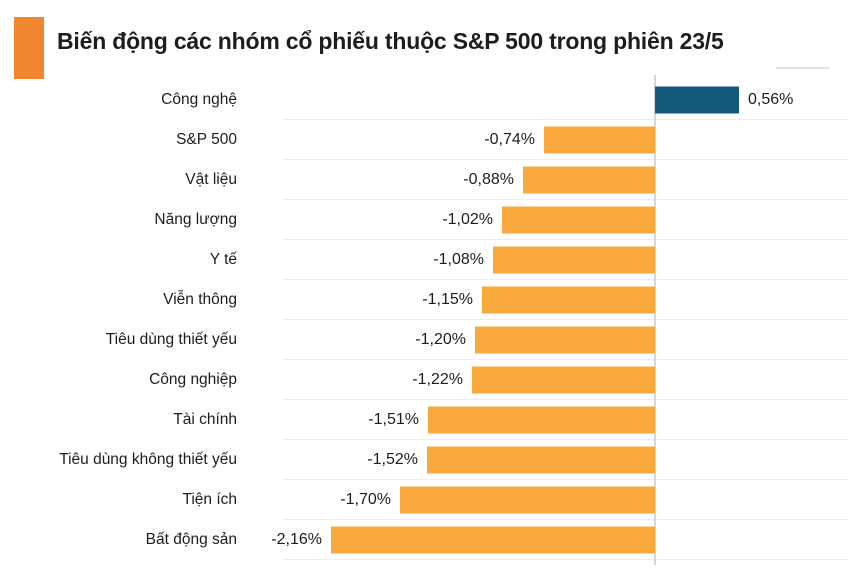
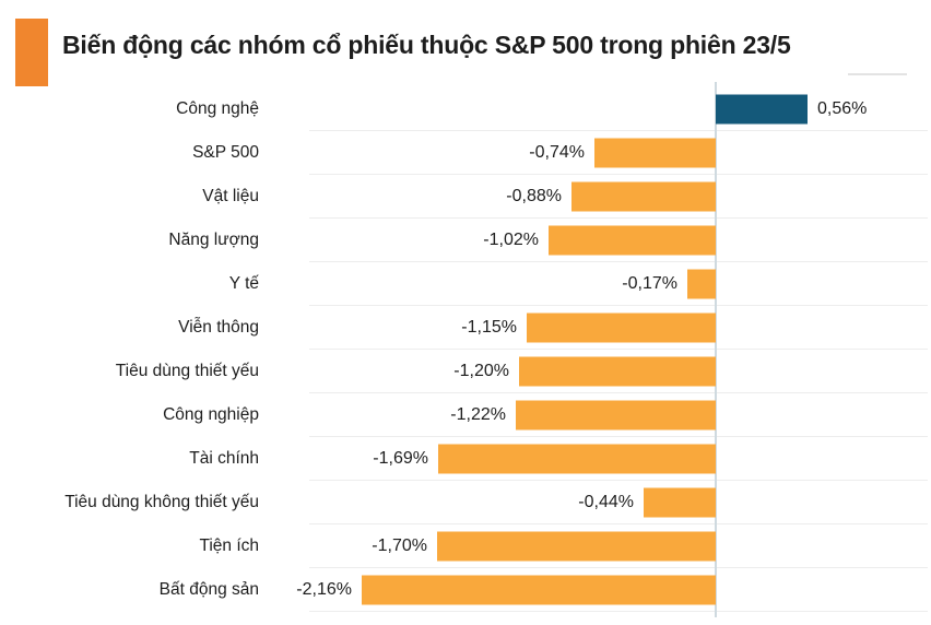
Y tế: -1,08% -> -0,17%
Tài chính: -1,51% -> -1,69%
Tiêu dùng không thiết yếu: -1,52% -> -0,44%
